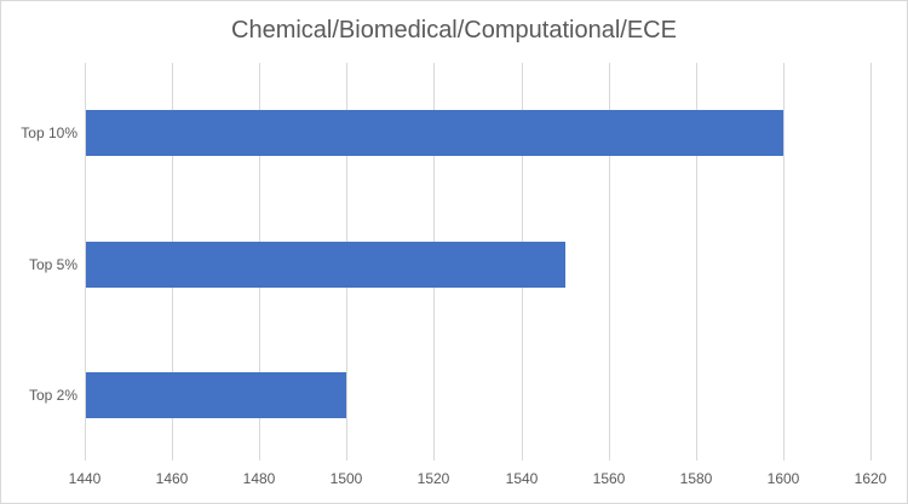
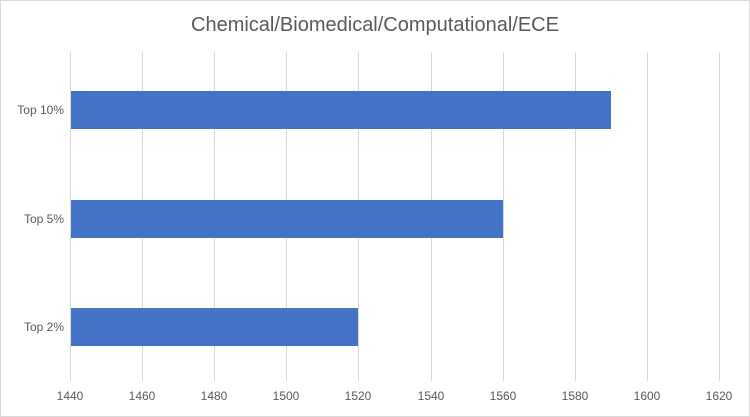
Top 10%: 1600 -> 1590
Top 5%: 1550 -> 1560
Top 2%: 1500 -> 1520
